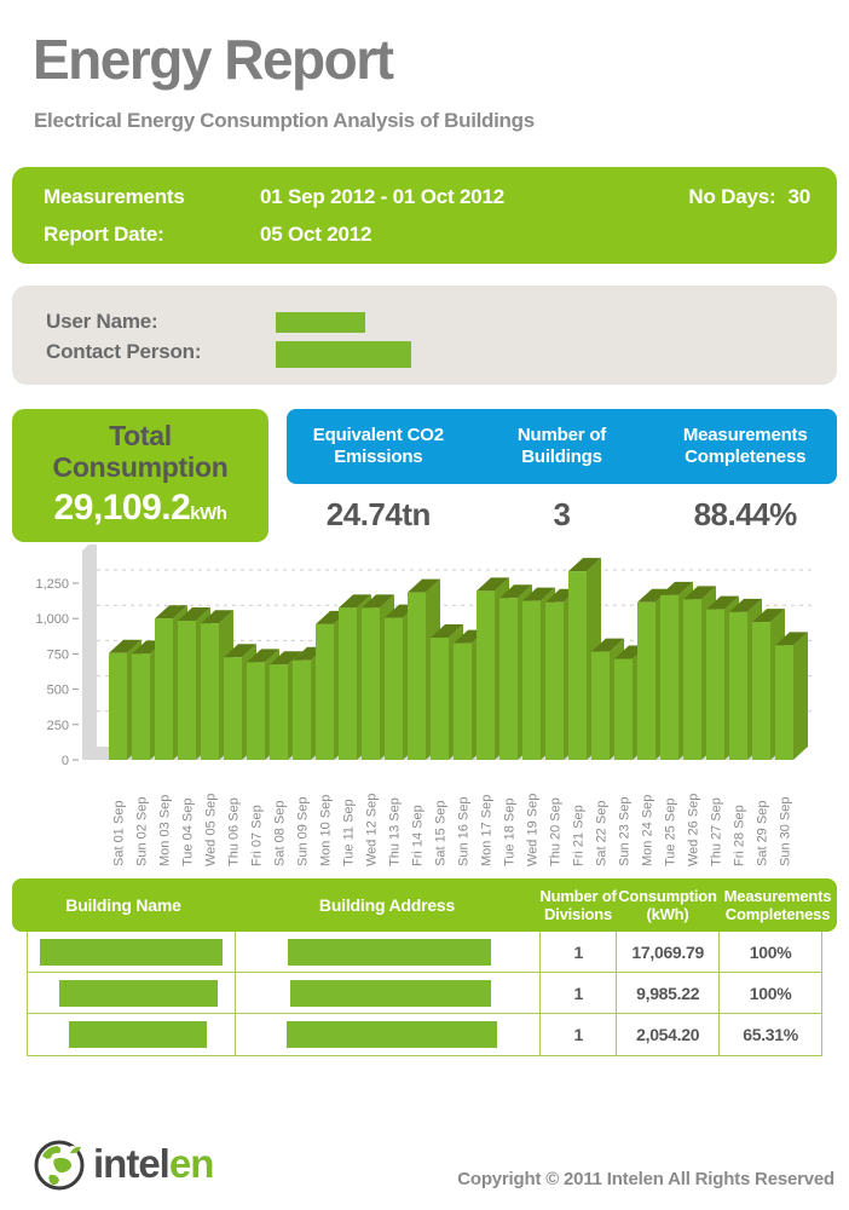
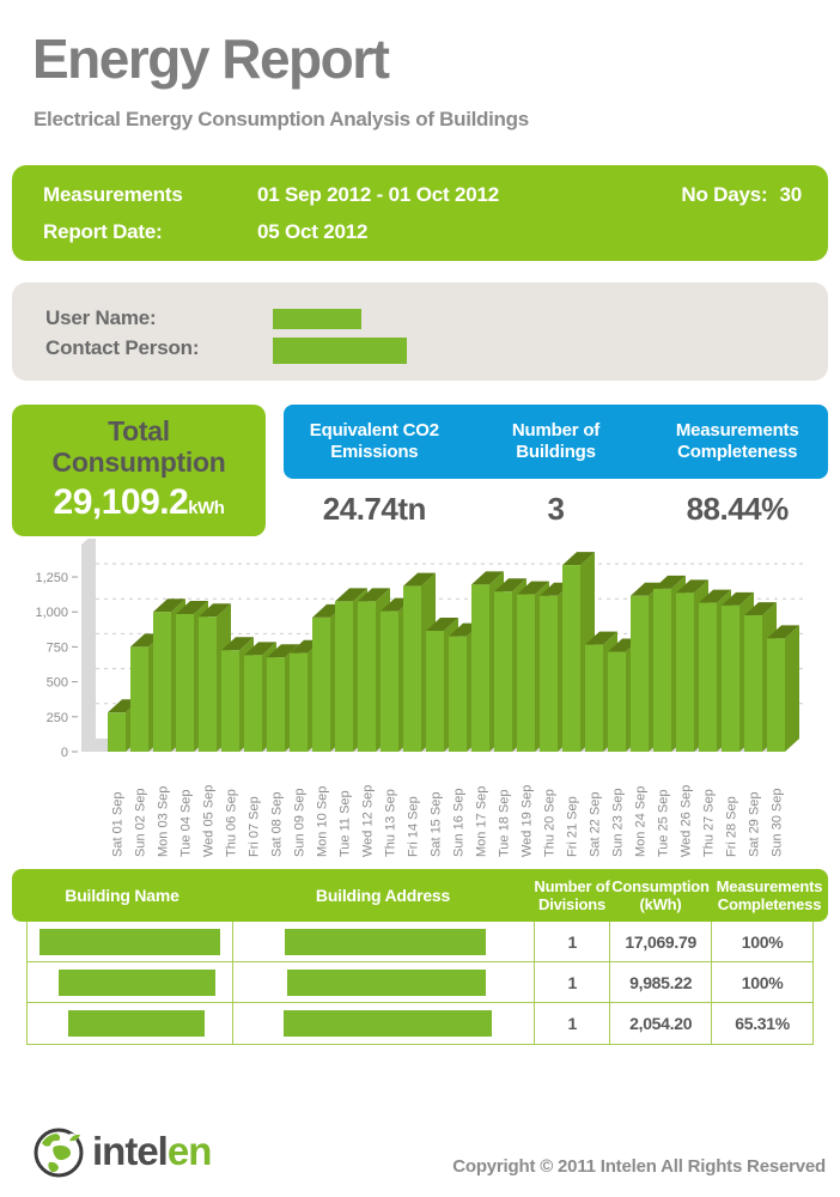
Sat 01 Sep: 760 -> 280
